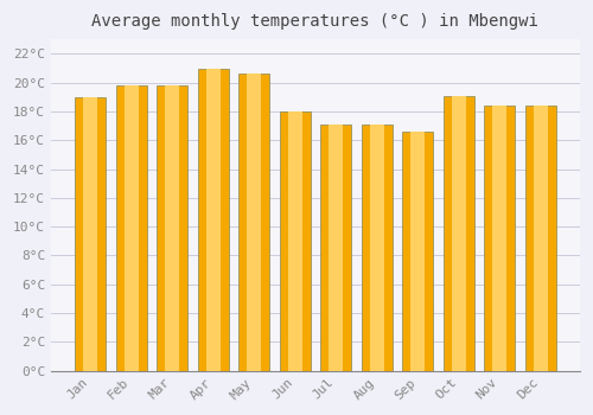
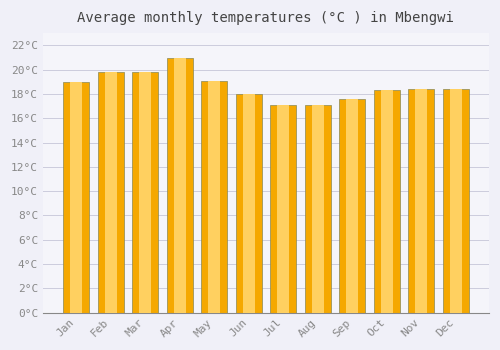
May: 20.6°C -> 19.1°C
Sep: 16.6°C -> 17.6°C
Oct: 19.1°C -> 18.3°C
